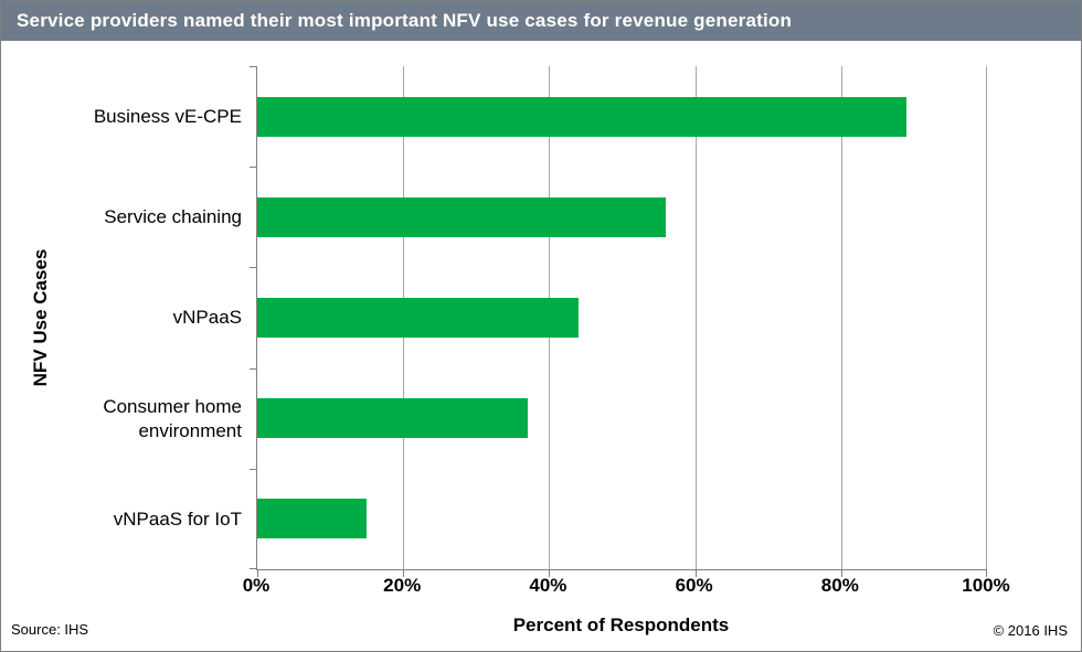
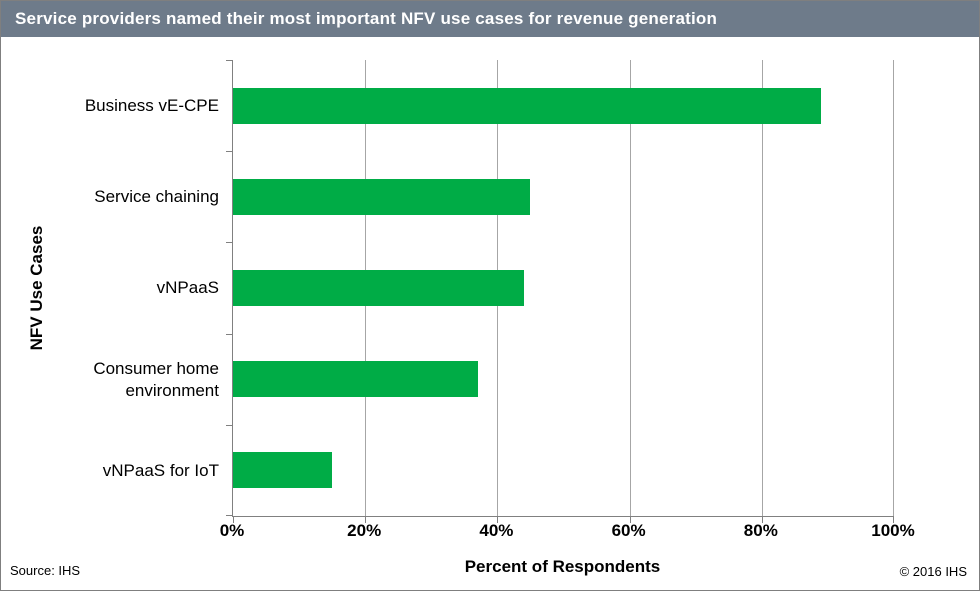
Service chaining: 56% -> 45%
